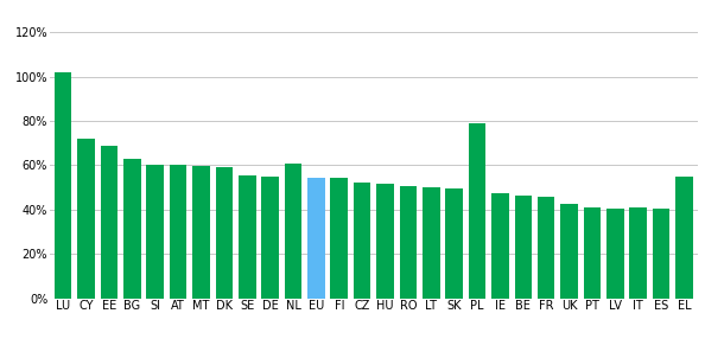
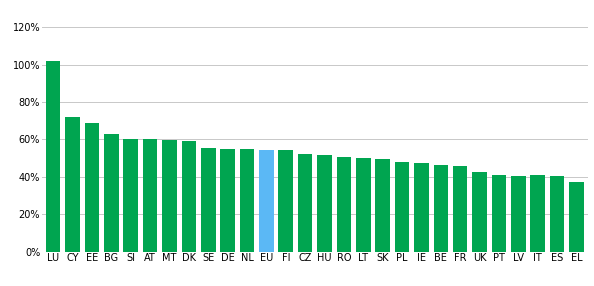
NL: 61% -> 55%
PL: 79% -> 48%
EL: 55% -> 37%
